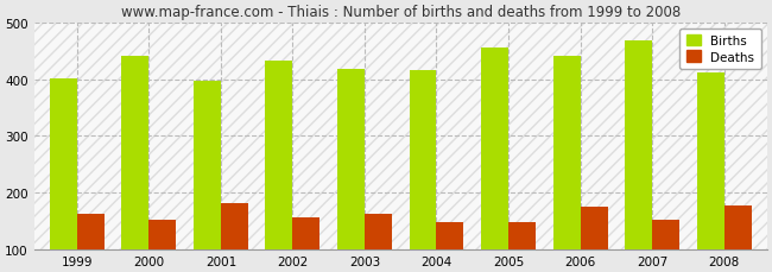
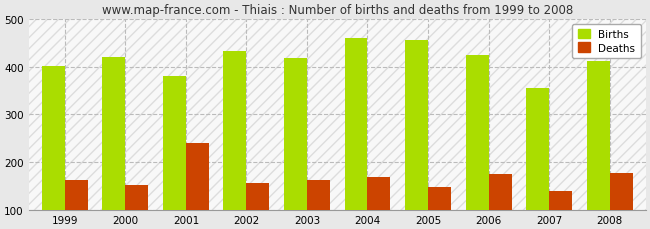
Births/2000: 440 -> 420
Births/2001: 397 -> 380
Deaths/2001: 182 -> 240
Births/2004: 415 -> 460
Deaths/2004: 148 -> 170
Births/2006: 440 -> 425
Births/2007: 468 -> 355
Deaths/2007: 153 -> 140
